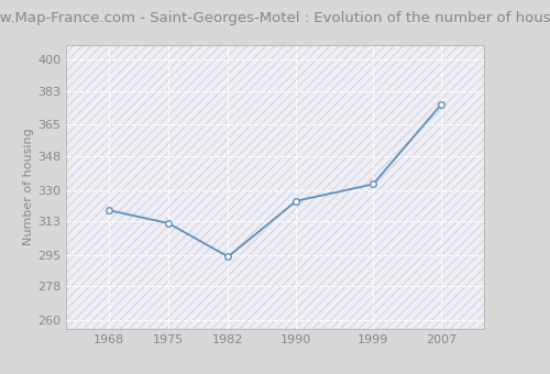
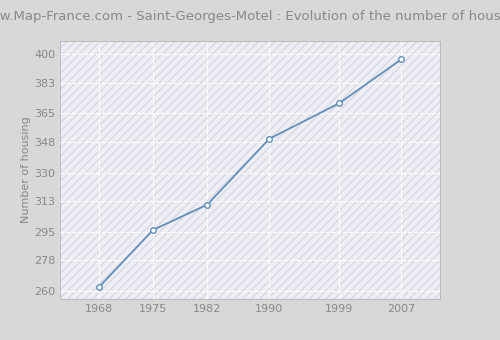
1968: 319 -> 262
1975: 312 -> 296
1982: 294 -> 311
1990: 324 -> 350
1999: 333 -> 371
2007: 376 -> 397
